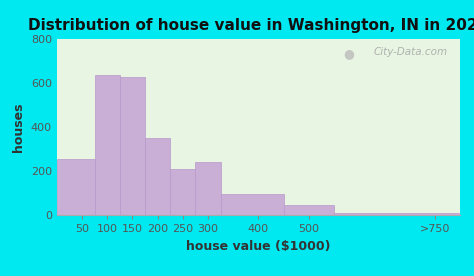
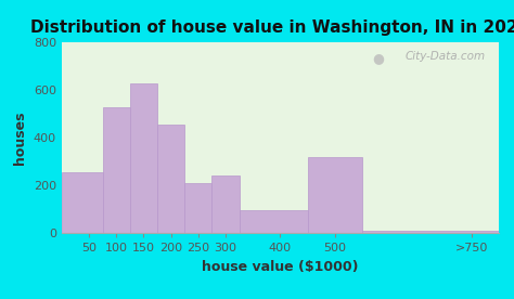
100: 635 -> 525
200: 350 -> 455
500: 47 -> 320
